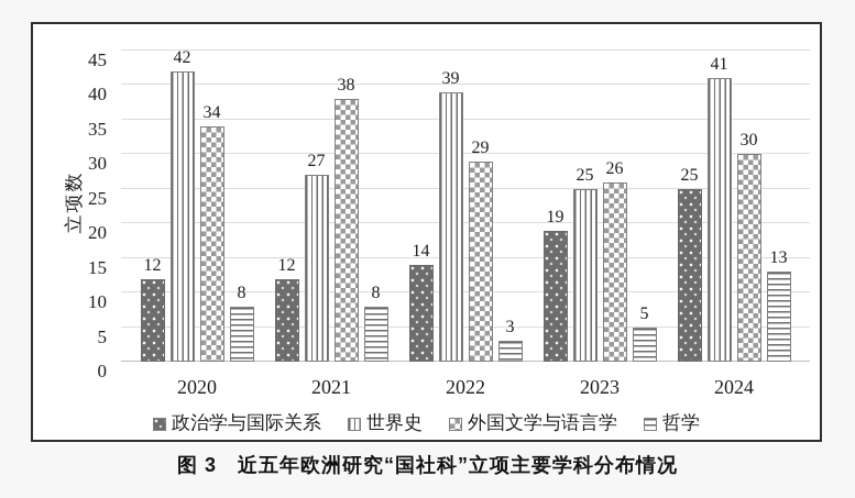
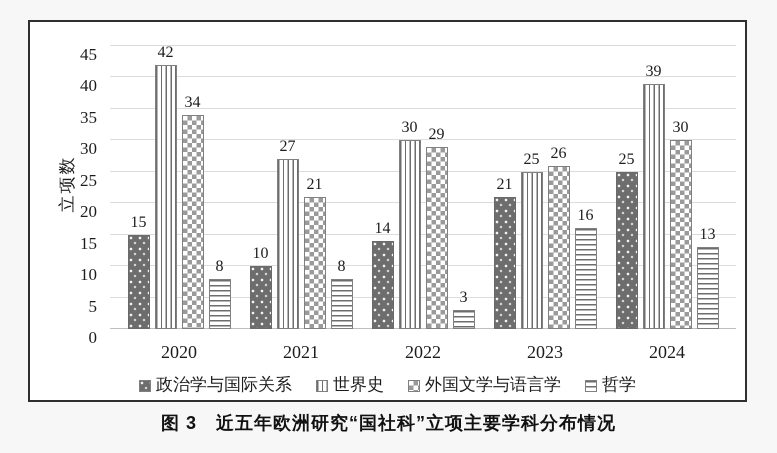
政治学与国际关系/2020: 12 -> 15
政治学与国际关系/2021: 12 -> 10
外国文学与语言学/2021: 38 -> 21
世界史/2022: 39 -> 30
政治学与国际关系/2023: 19 -> 21
哲学/2023: 5 -> 16
世界史/2024: 41 -> 39
